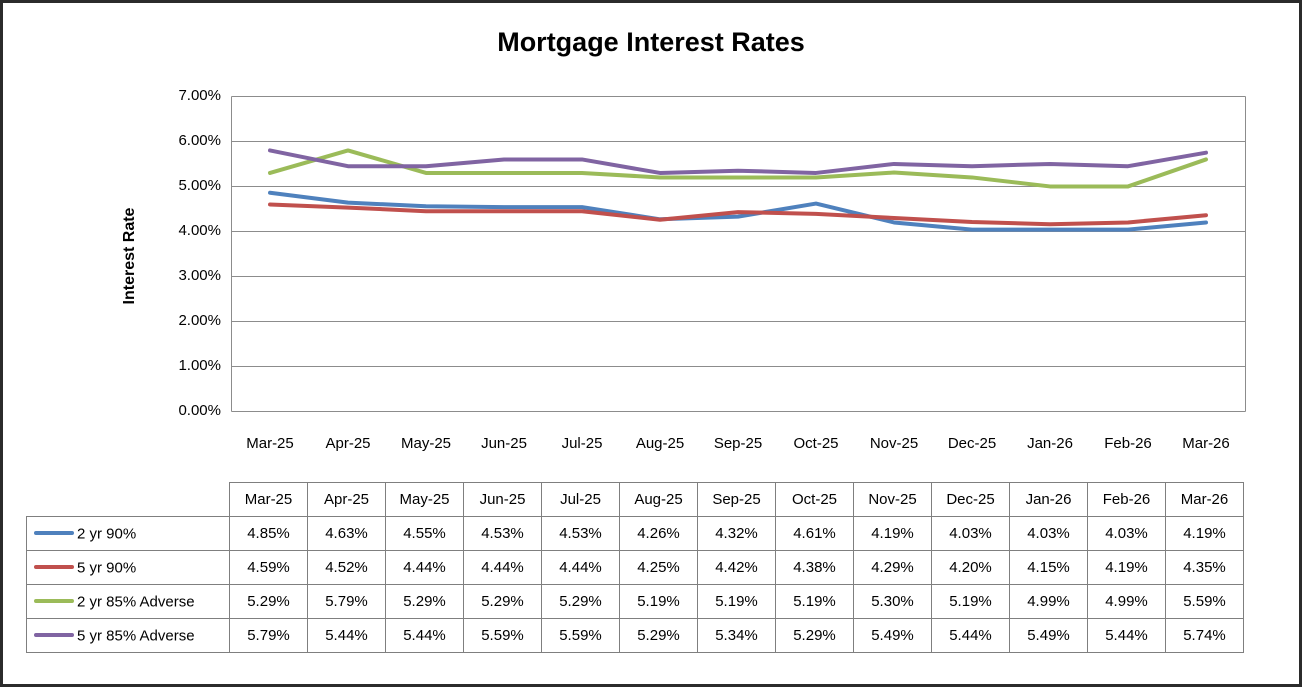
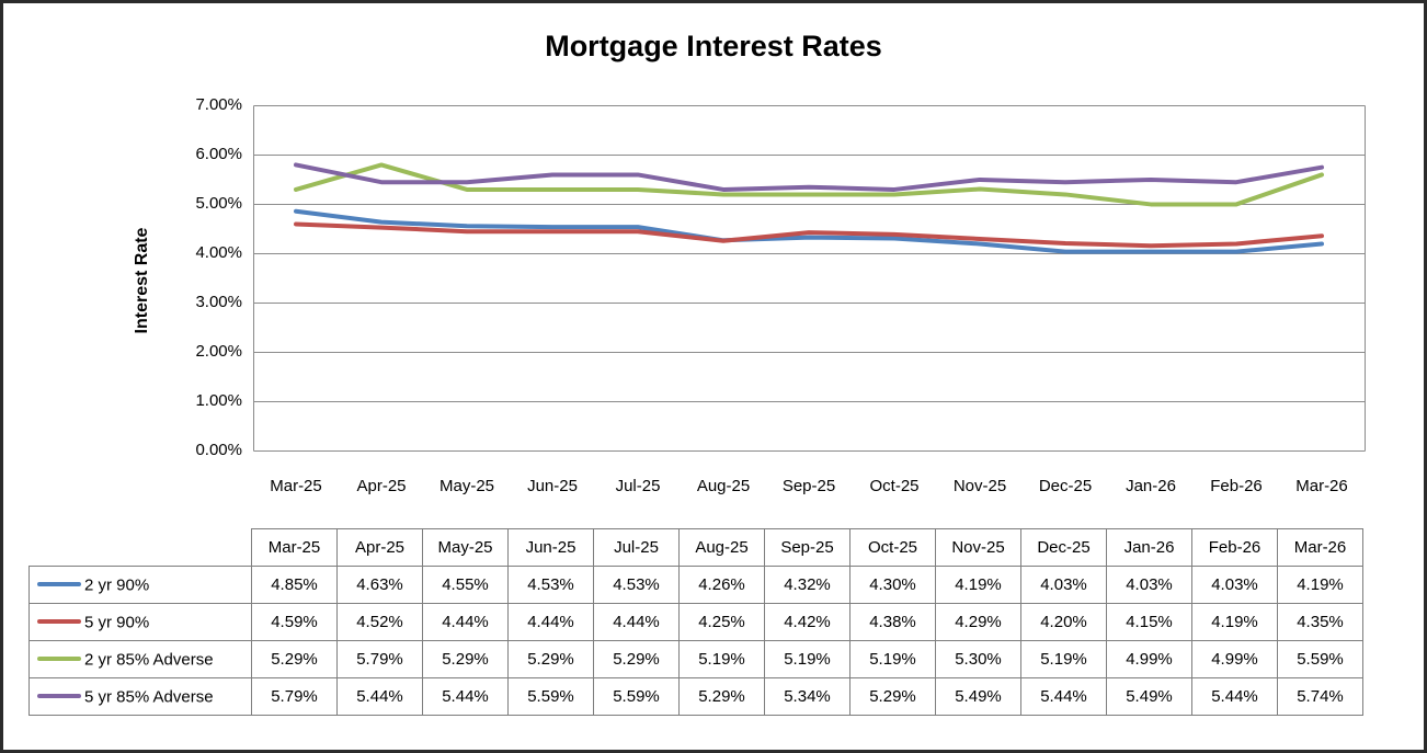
2 yr 90%/Oct-25: 4.61% -> 4.30%
